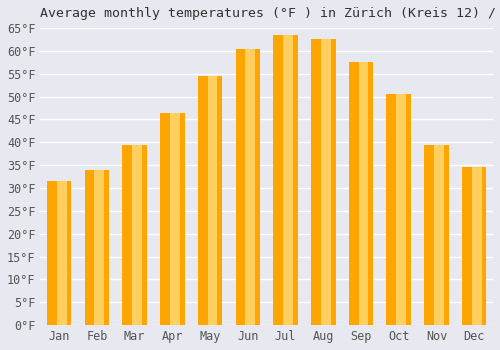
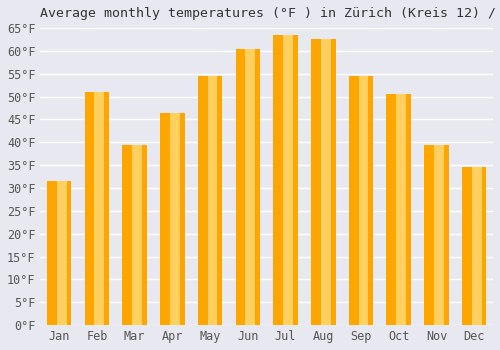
Feb: 34.0°F -> 51.0°F
Sep: 57.5°F -> 54.5°F
